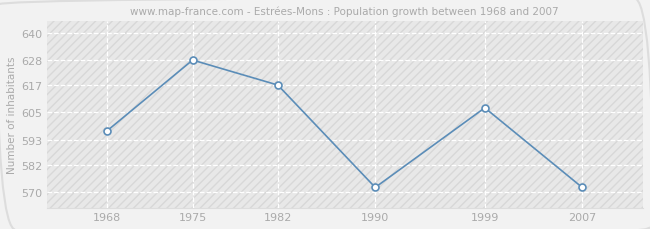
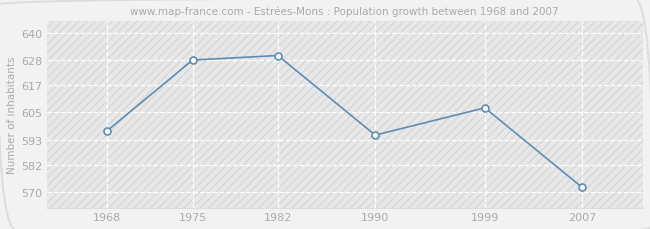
1982: 617 -> 630
1990: 572 -> 595
